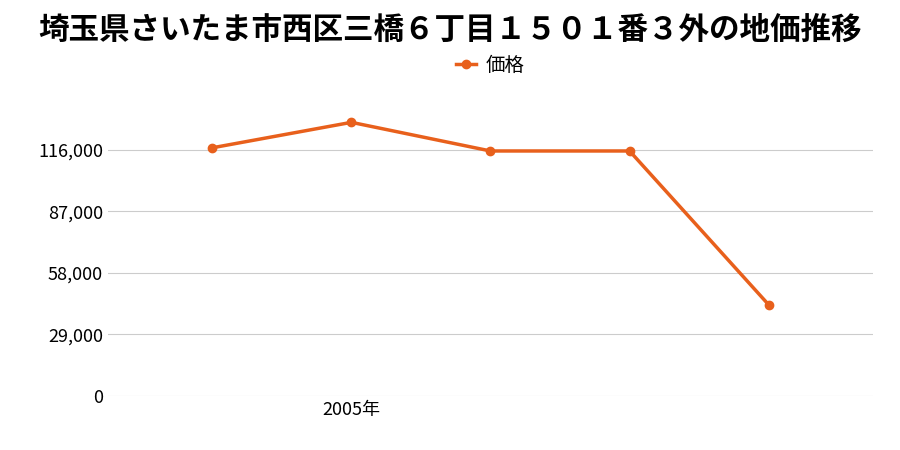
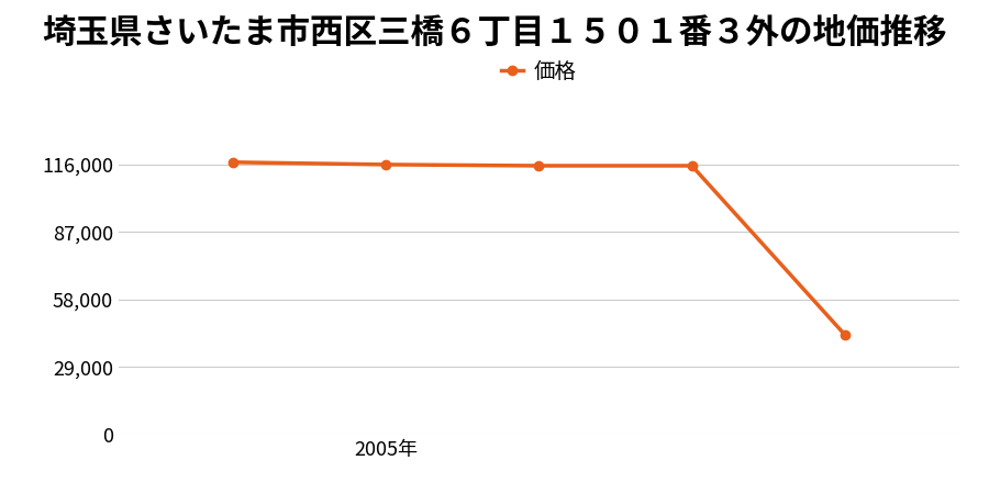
2005年: 129,000 -> 116,000
